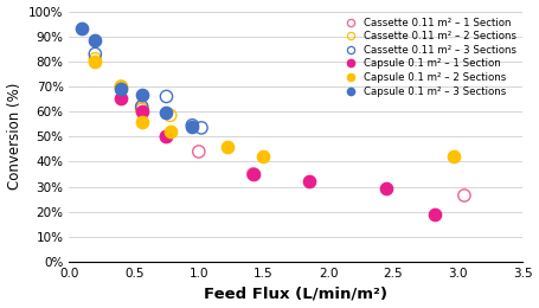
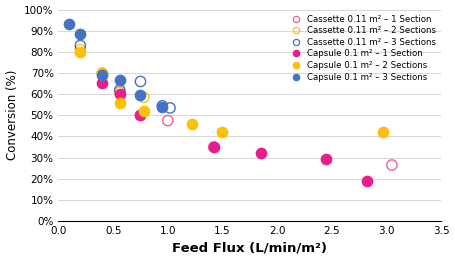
Cassette 0.11 m² – 1 Section/1.0: 44.0% -> 47.5%
